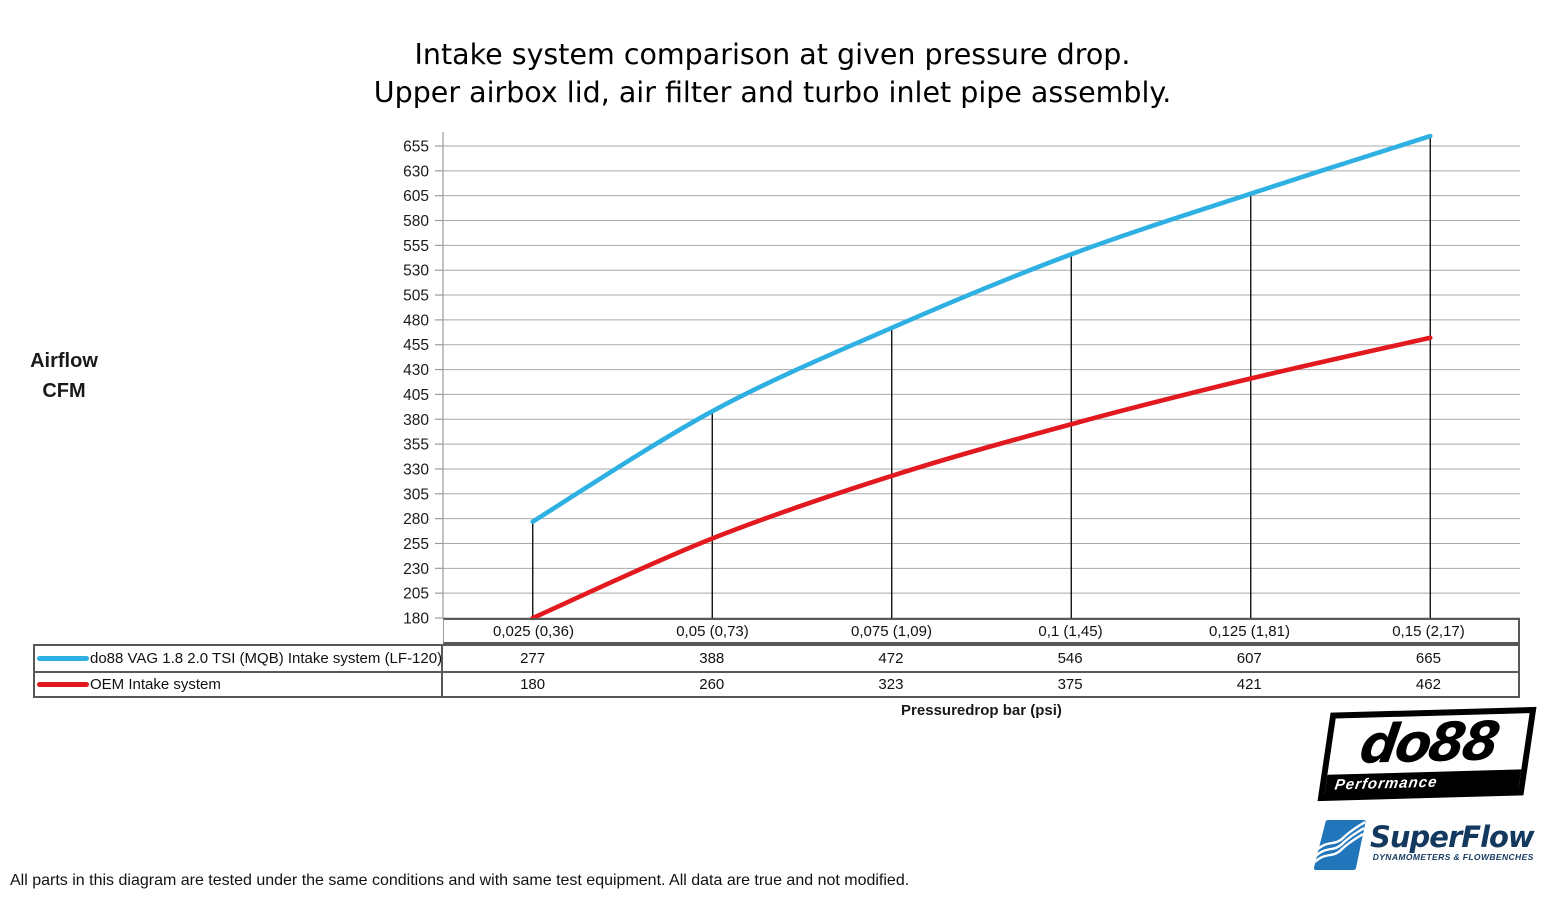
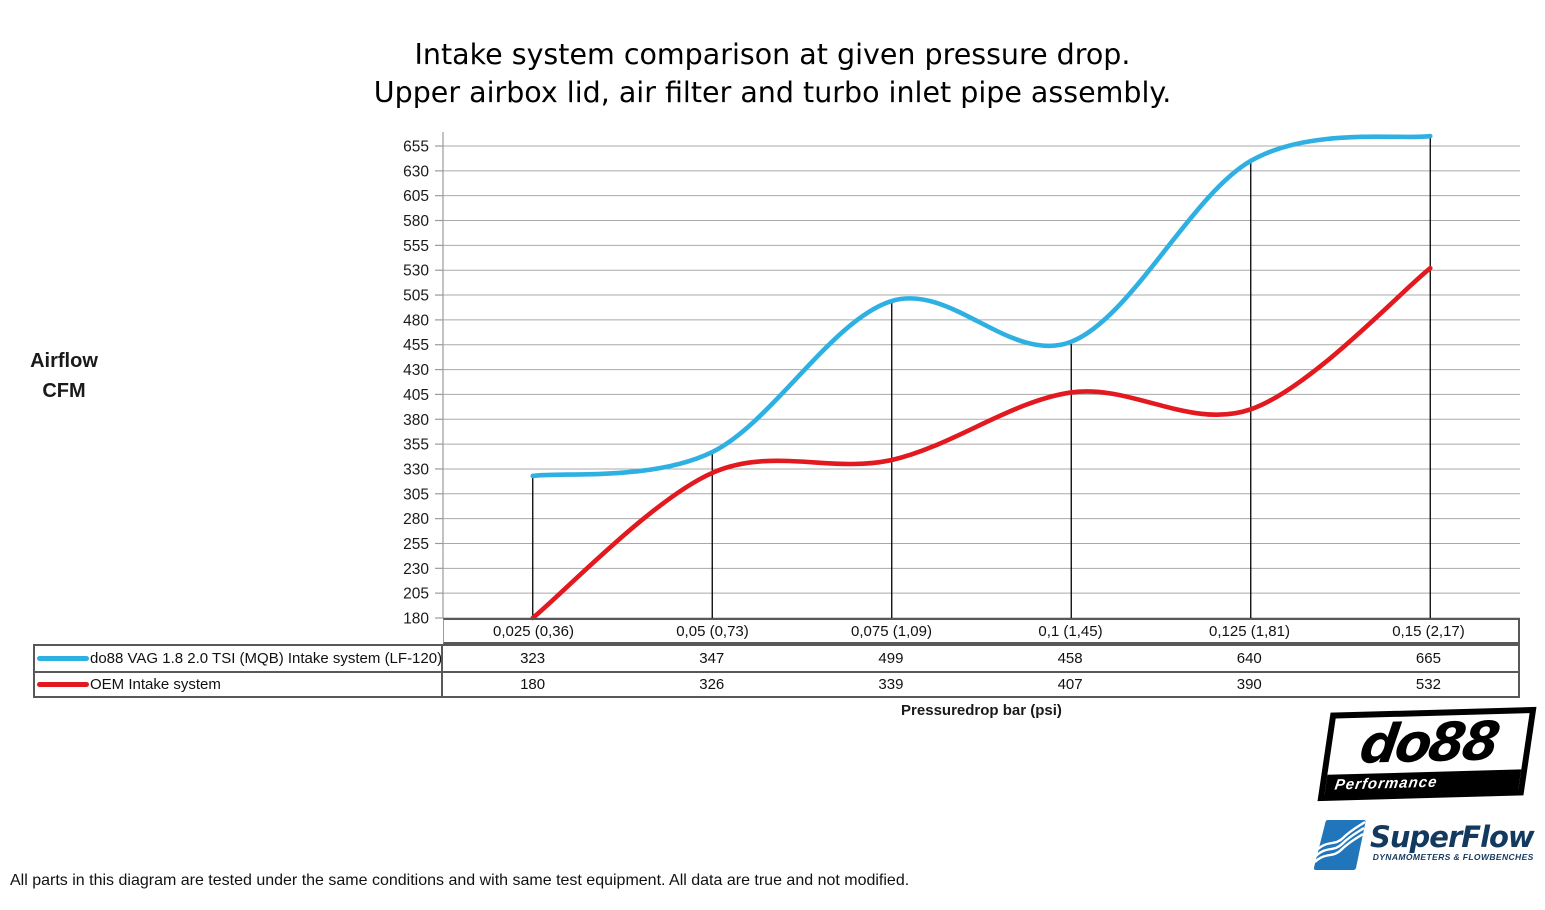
do88 VAG 1.8 2.0 TSI (MQB) Intake system (LF-120)/0,025 (0,36): 277 -> 323
do88 VAG 1.8 2.0 TSI (MQB) Intake system (LF-120)/0,05 (0,73): 388 -> 347
OEM Intake system/0,05 (0,73): 260 -> 326
do88 VAG 1.8 2.0 TSI (MQB) Intake system (LF-120)/0,075 (1,09): 472 -> 499
OEM Intake system/0,075 (1,09): 323 -> 339
do88 VAG 1.8 2.0 TSI (MQB) Intake system (LF-120)/0,1 (1,45): 546 -> 458
OEM Intake system/0,1 (1,45): 375 -> 407
do88 VAG 1.8 2.0 TSI (MQB) Intake system (LF-120)/0,125 (1,81): 607 -> 640
OEM Intake system/0,125 (1,81): 421 -> 390
OEM Intake system/0,15 (2,17): 462 -> 532
